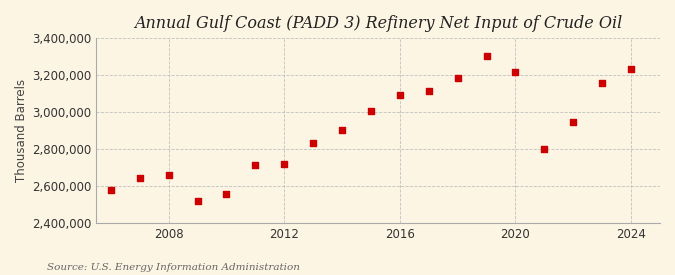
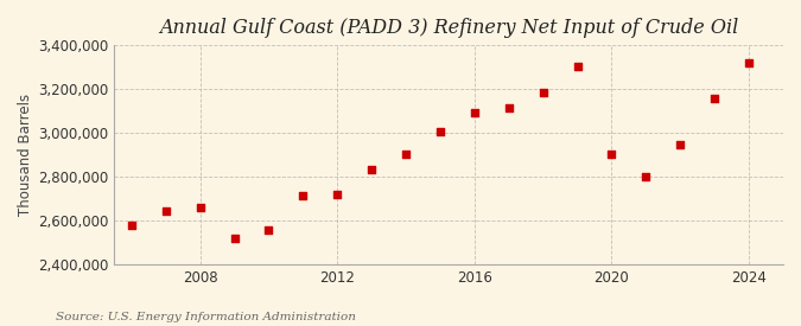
2020: 3,220,000 -> 2,900,000
2024: 3,230,000 -> 3,320,000
